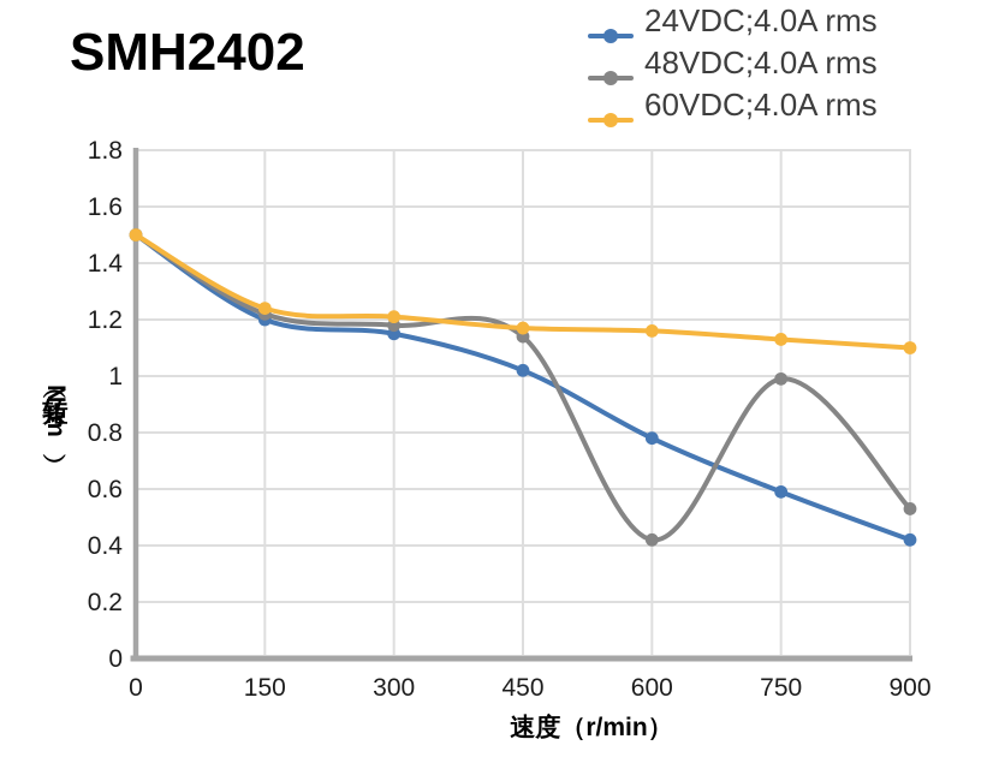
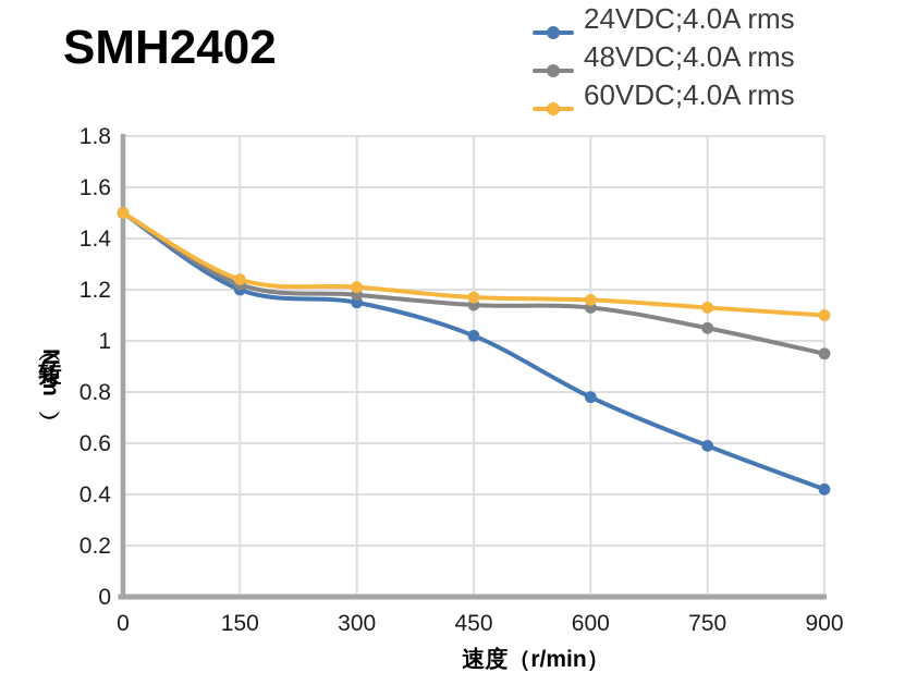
48VDC;4.0A rms/600: 0.42 -> 1.13
48VDC;4.0A rms/750: 0.99 -> 1.05
48VDC;4.0A rms/900: 0.53 -> 0.95
